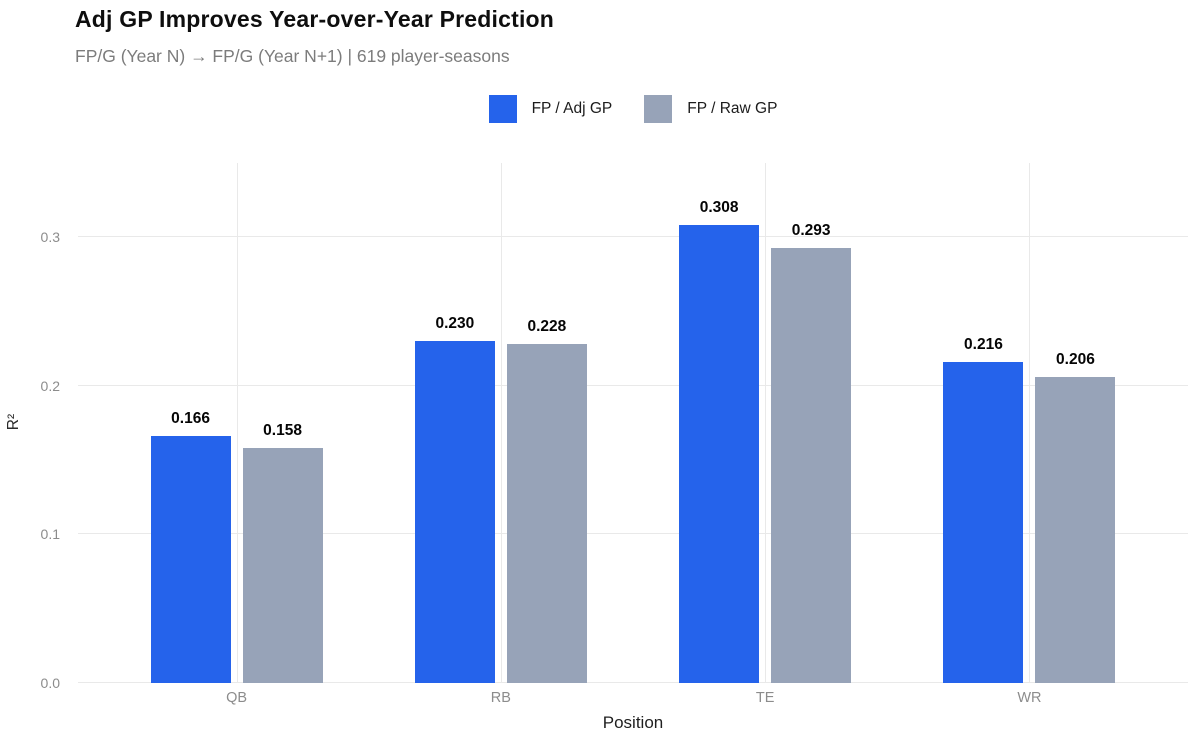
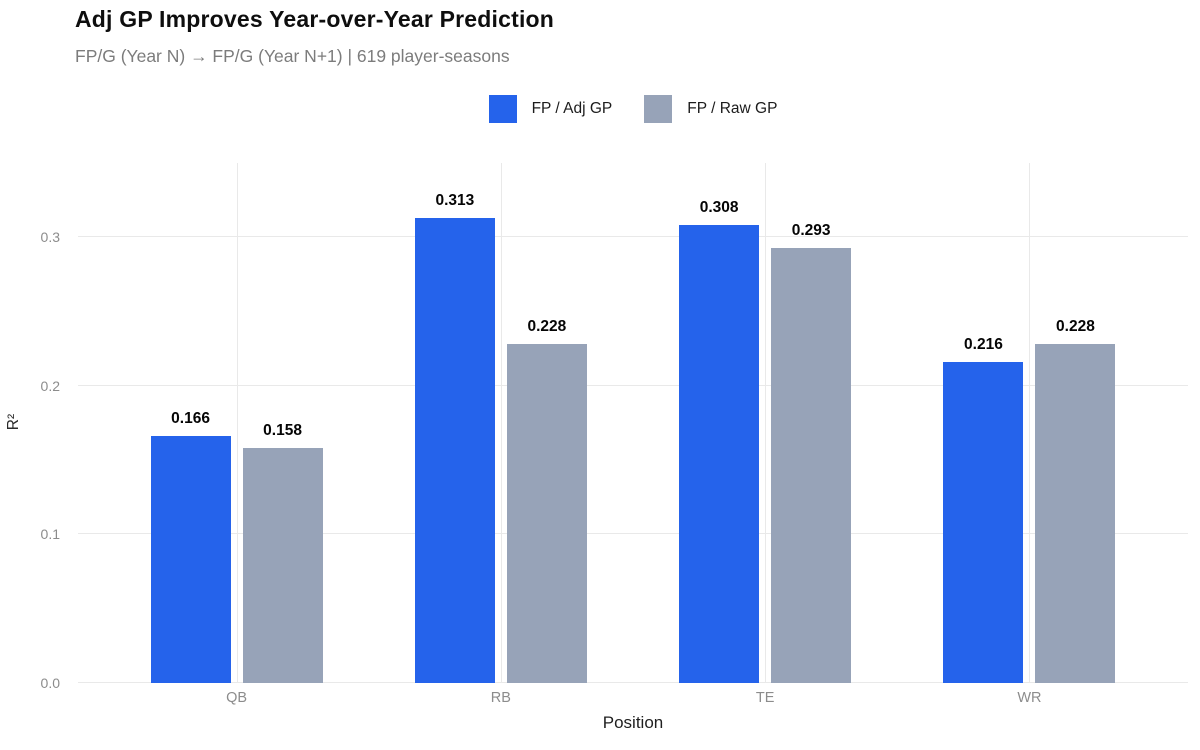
FP / Adj GP/RB: 0.230 -> 0.313
FP / Raw GP/WR: 0.206 -> 0.228
